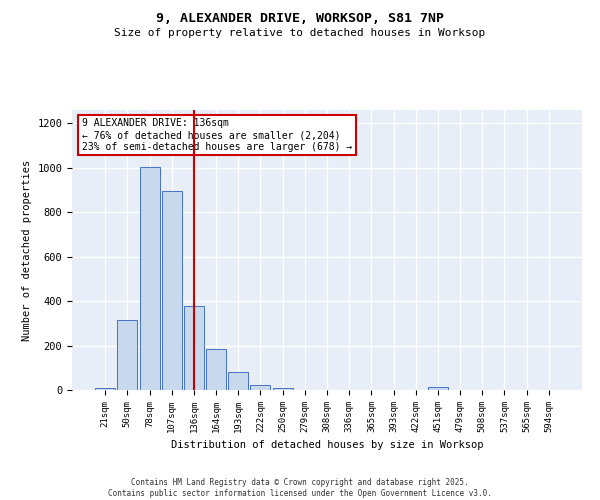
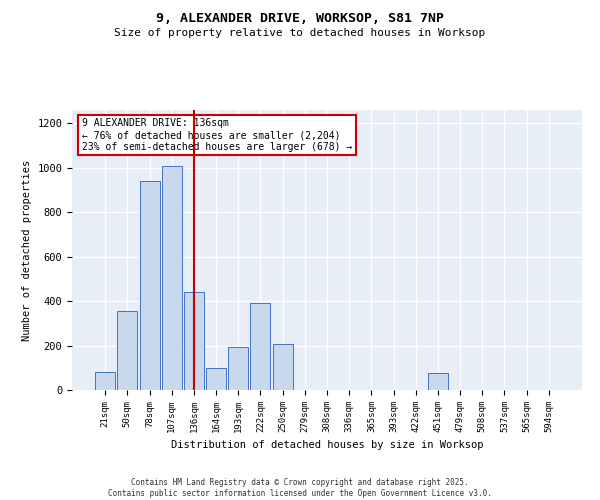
21sqm: 10 -> 80
50sqm: 315 -> 355
78sqm: 1005 -> 940
107sqm: 895 -> 1010
136sqm: 380 -> 440
164sqm: 183 -> 100
193sqm: 80 -> 195
222sqm: 22 -> 390
250sqm: 8 -> 205
451sqm: 15 -> 75
